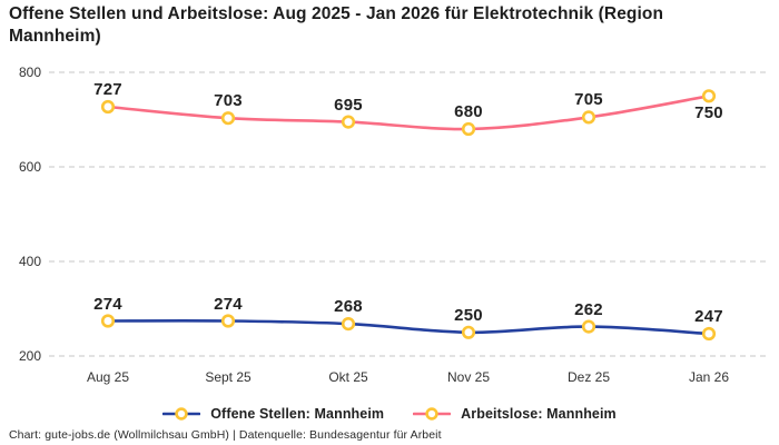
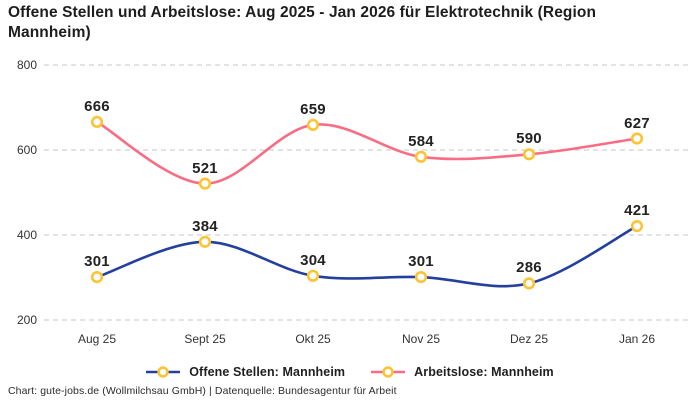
Offene Stellen: Mannheim/Aug 25: 274 -> 301
Arbeitslose: Mannheim/Aug 25: 727 -> 666
Offene Stellen: Mannheim/Sept 25: 274 -> 384
Arbeitslose: Mannheim/Sept 25: 703 -> 521
Offene Stellen: Mannheim/Okt 25: 268 -> 304
Arbeitslose: Mannheim/Okt 25: 695 -> 659
Offene Stellen: Mannheim/Nov 25: 250 -> 301
Arbeitslose: Mannheim/Nov 25: 680 -> 584
Offene Stellen: Mannheim/Dez 25: 262 -> 286
Arbeitslose: Mannheim/Dez 25: 705 -> 590
Offene Stellen: Mannheim/Jan 26: 247 -> 421
Arbeitslose: Mannheim/Jan 26: 750 -> 627
